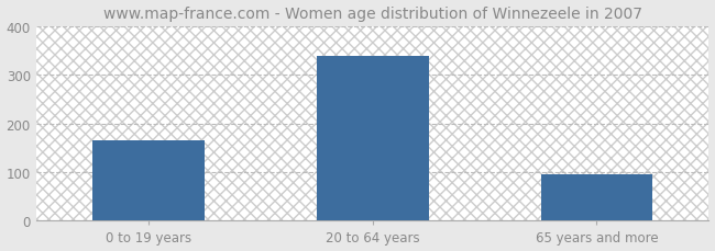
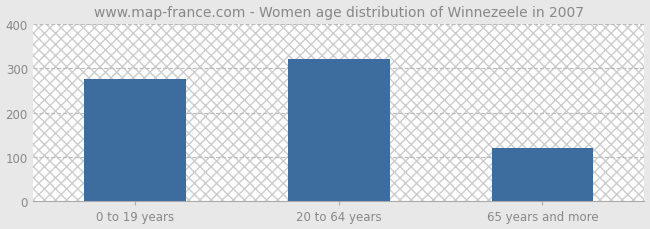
0 to 19 years: 165 -> 275
20 to 64 years: 338 -> 320
65 years and more: 95 -> 120
